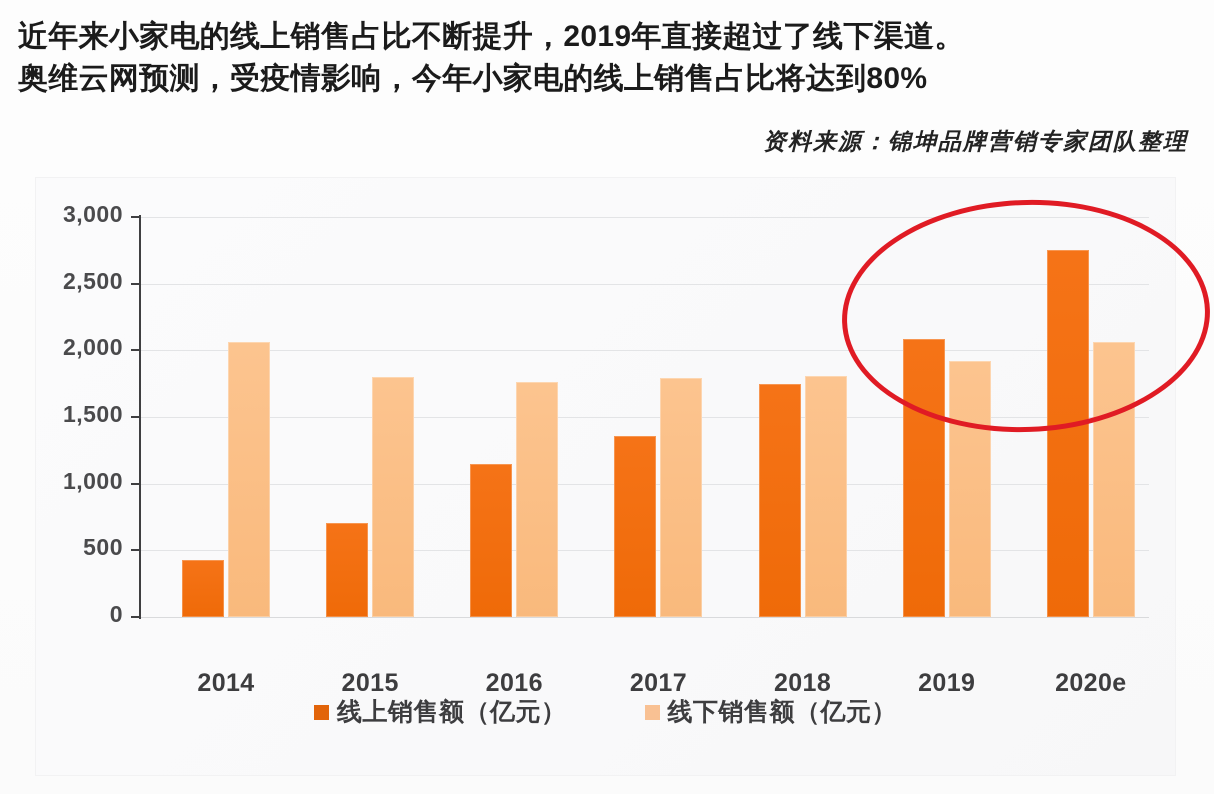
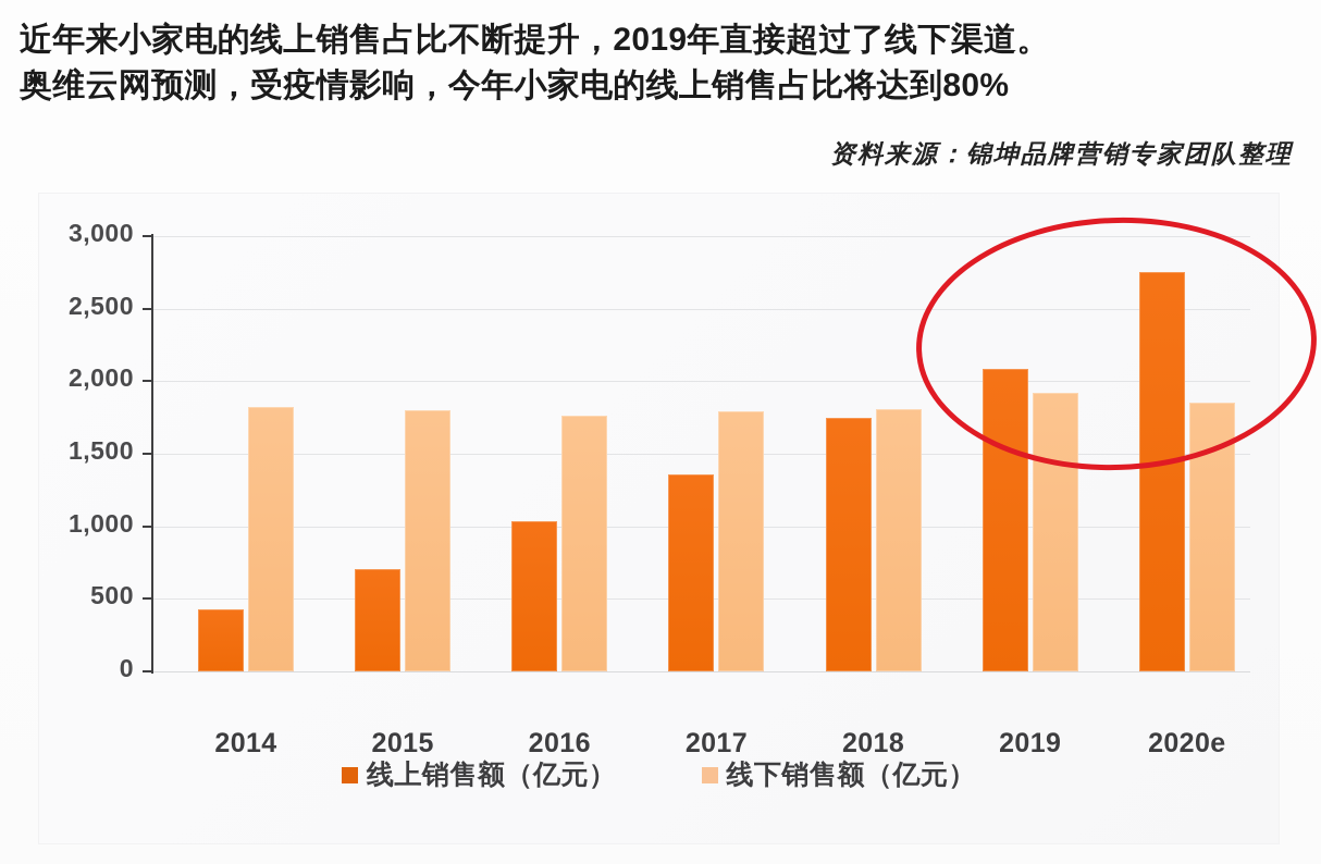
线下销售额（亿元）/2014: 2060 -> 1820
线上销售额（亿元）/2016: 1150 -> 1040
线下销售额（亿元）/2020e: 2060 -> 1860
